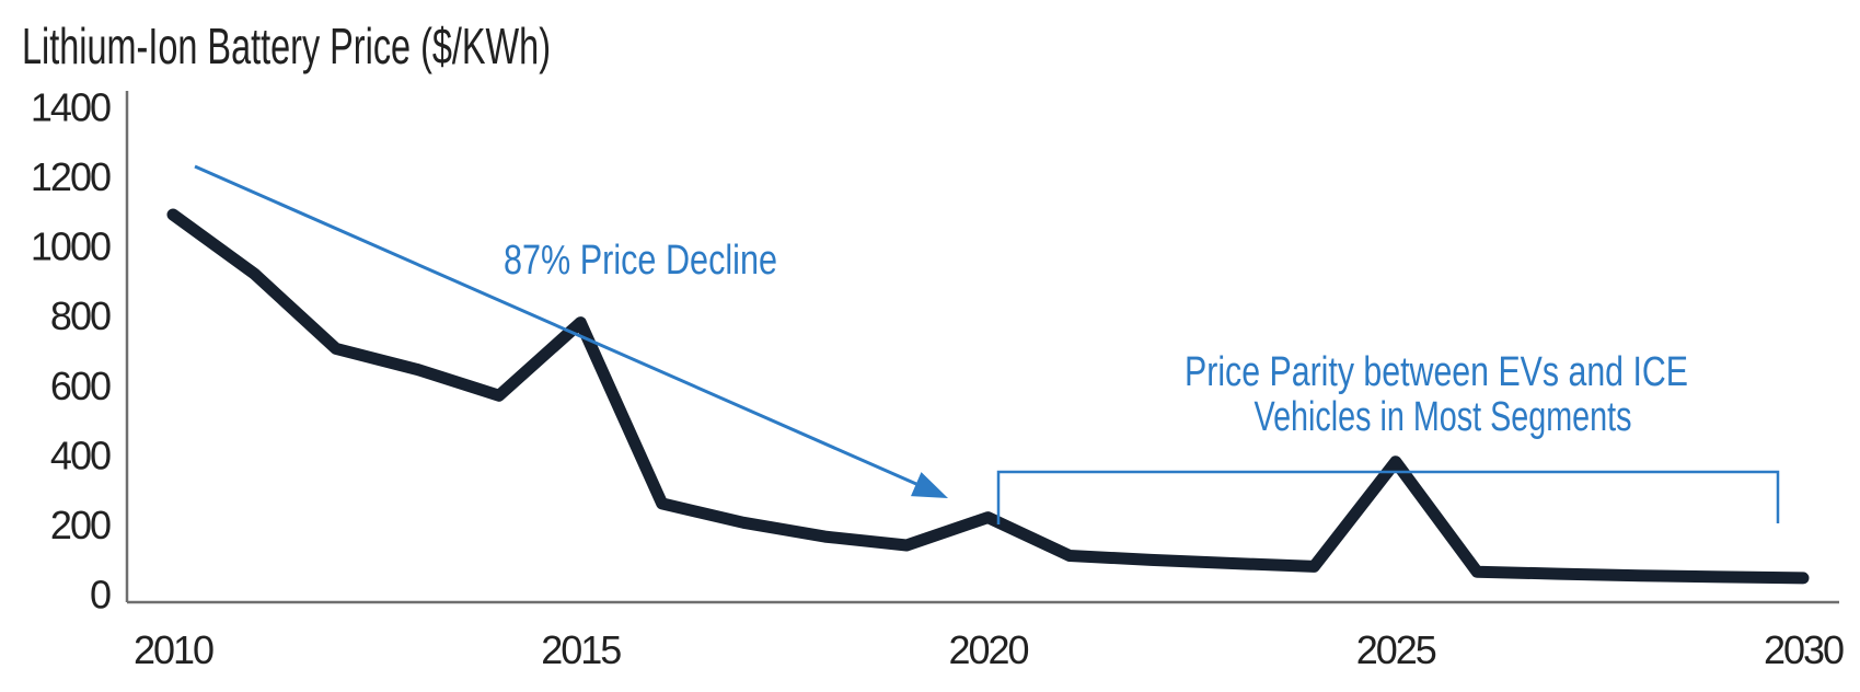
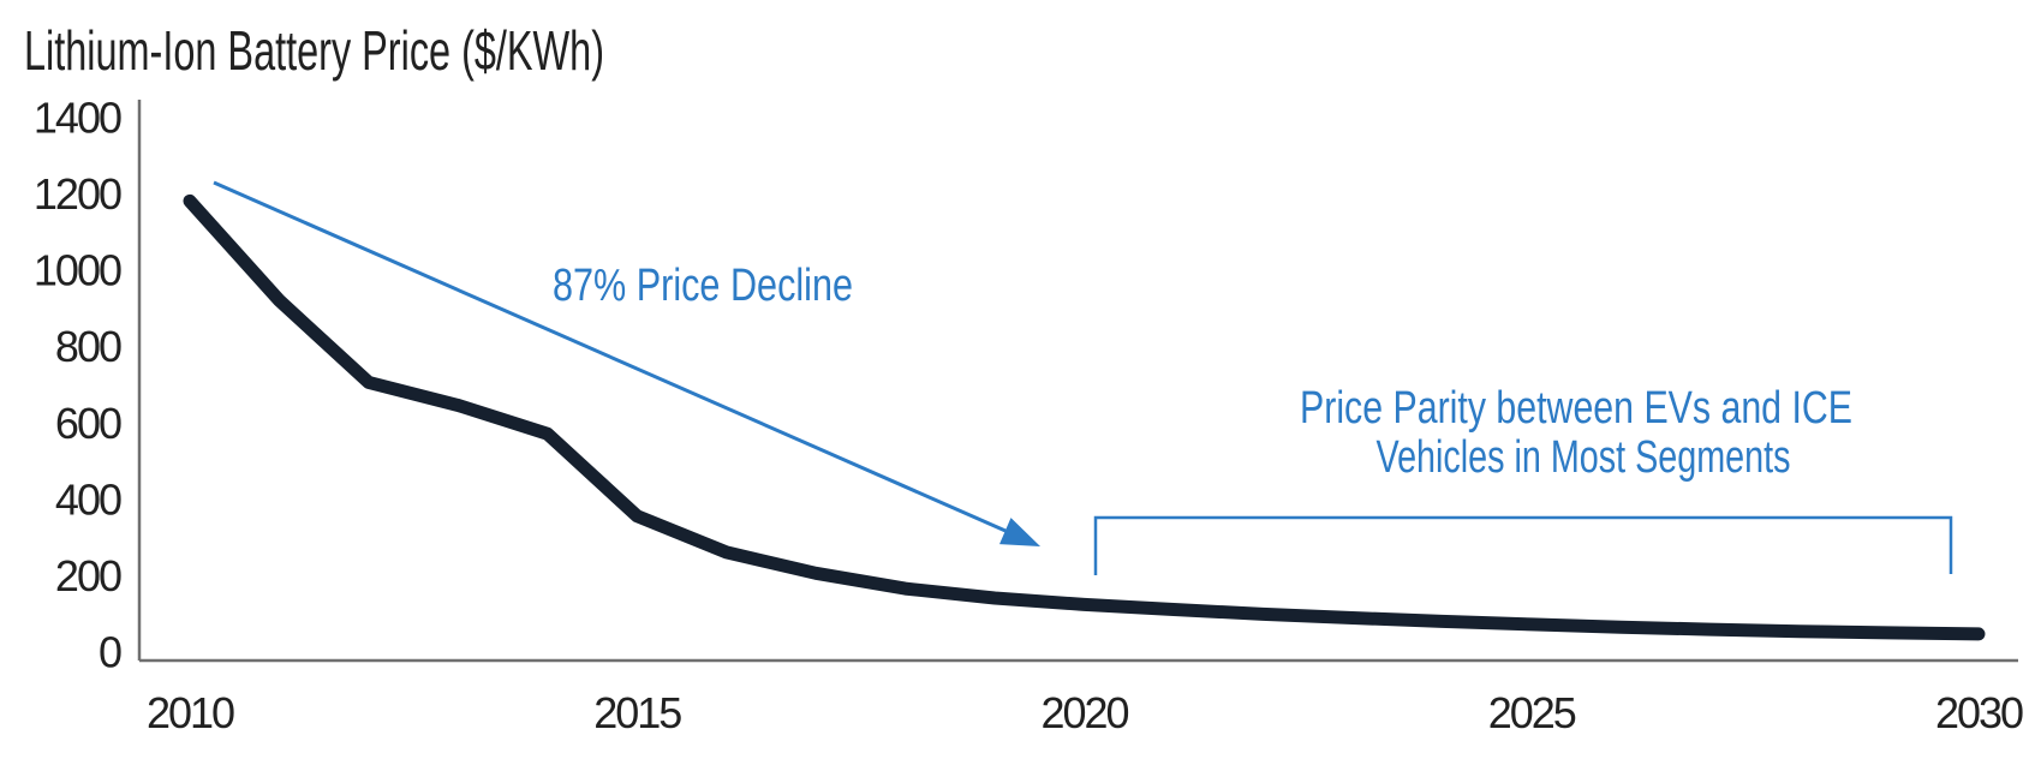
2010: 1090 -> 1180
2015: 780 -> 360
2020: 220 -> 120
2025: 380 -> 70
